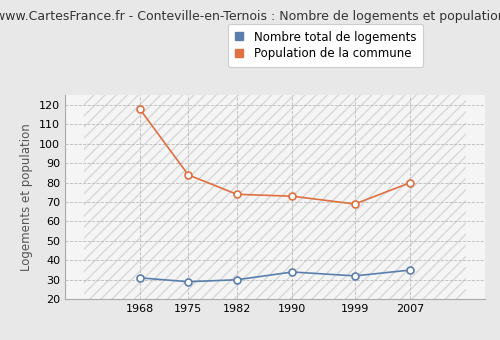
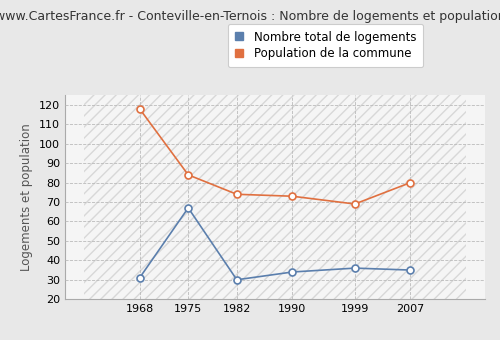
Nombre total de logements/1975: 29 -> 67
Nombre total de logements/1999: 32 -> 36
